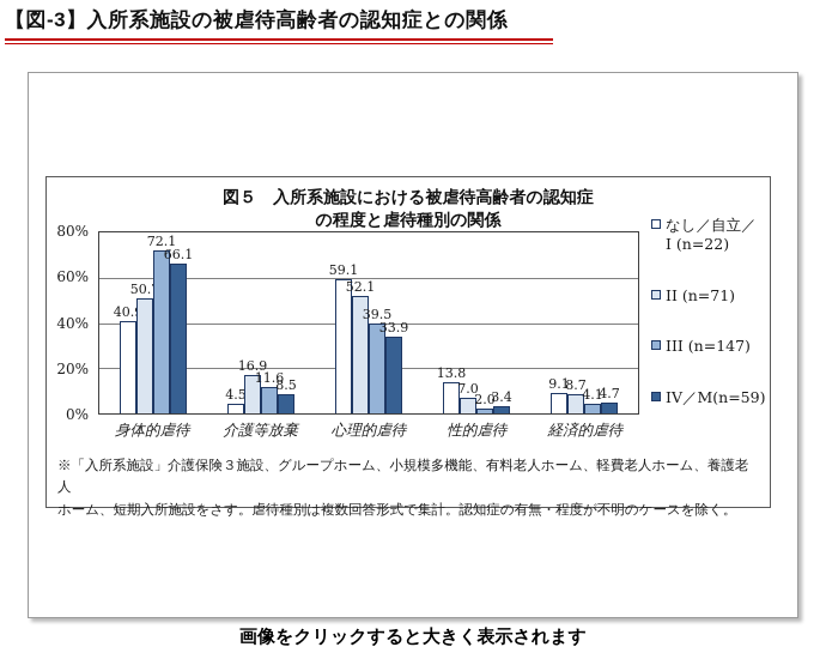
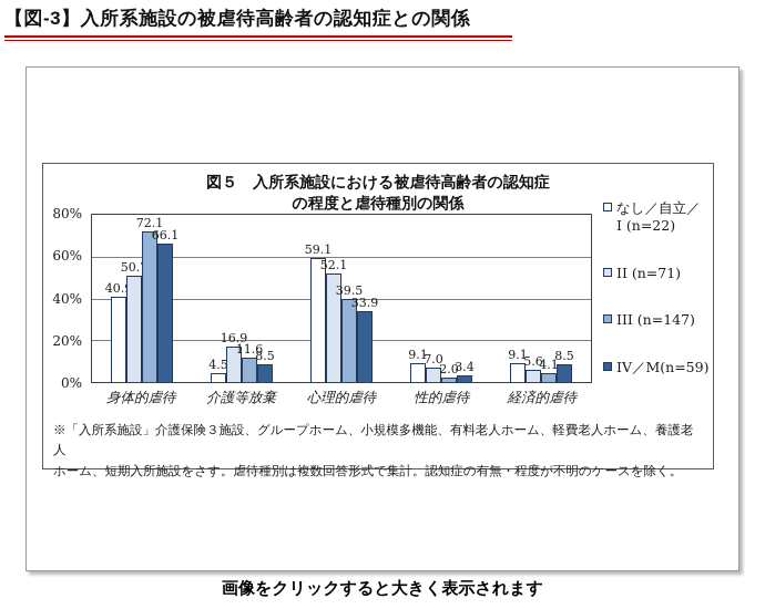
なし／自立／ I (n=22)/性的虐待: 13.8 -> 9.1
II (n=71)/経済的虐待: 8.7 -> 5.6
IV／M(n=59)/経済的虐待: 4.7 -> 8.5
